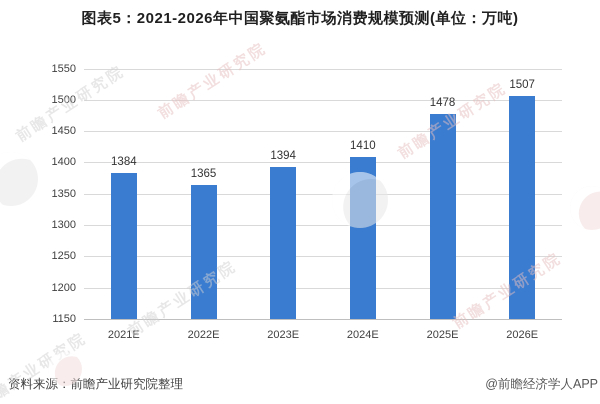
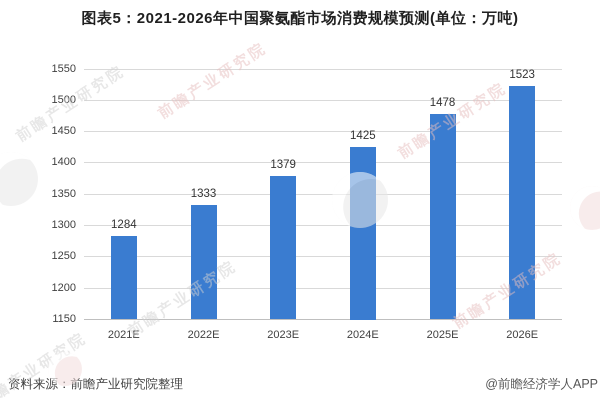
2021E: 1384 -> 1284
2022E: 1365 -> 1333
2023E: 1394 -> 1379
2024E: 1410 -> 1425
2026E: 1507 -> 1523
